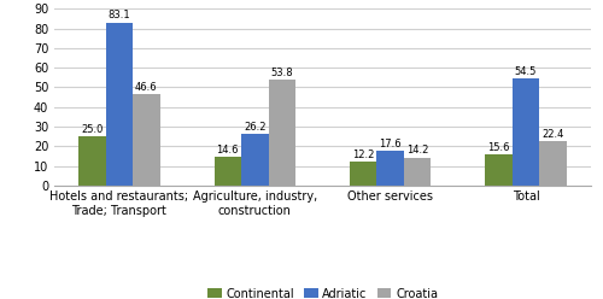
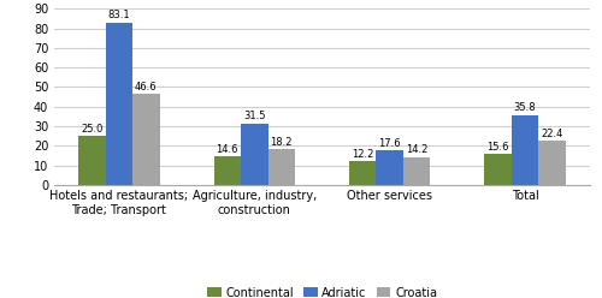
Adriatic/Agriculture, industry, construction: 26.2 -> 31.5
Croatia/Agriculture, industry, construction: 53.8 -> 18.2
Adriatic/Total: 54.5 -> 35.8
